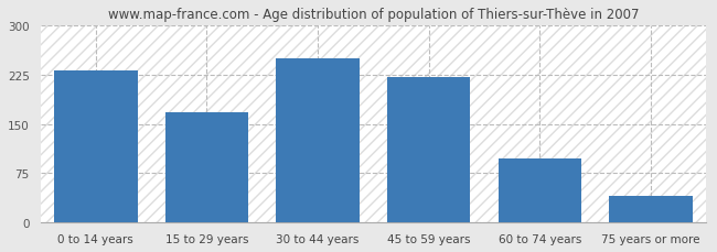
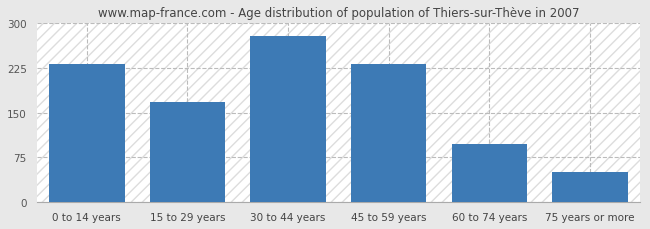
30 to 44 years: 250 -> 278
45 to 59 years: 222 -> 232
75 years or more: 40 -> 50
